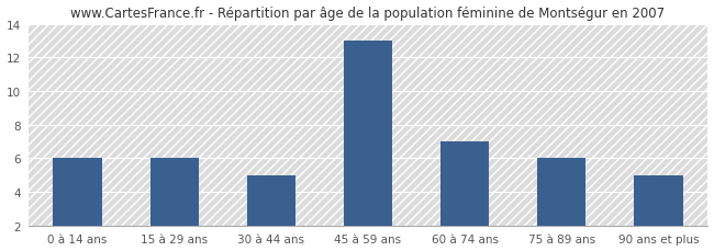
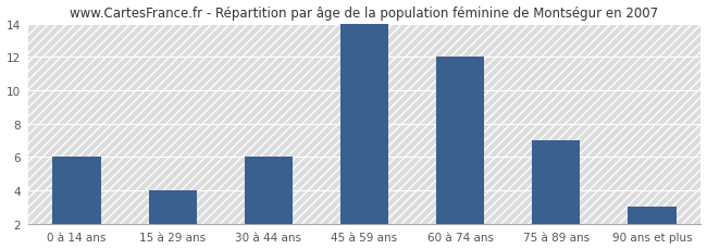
15 à 29 ans: 6 -> 4
30 à 44 ans: 5 -> 6
45 à 59 ans: 13 -> 14
60 à 74 ans: 7 -> 12
75 à 89 ans: 6 -> 7
90 ans et plus: 5 -> 3
